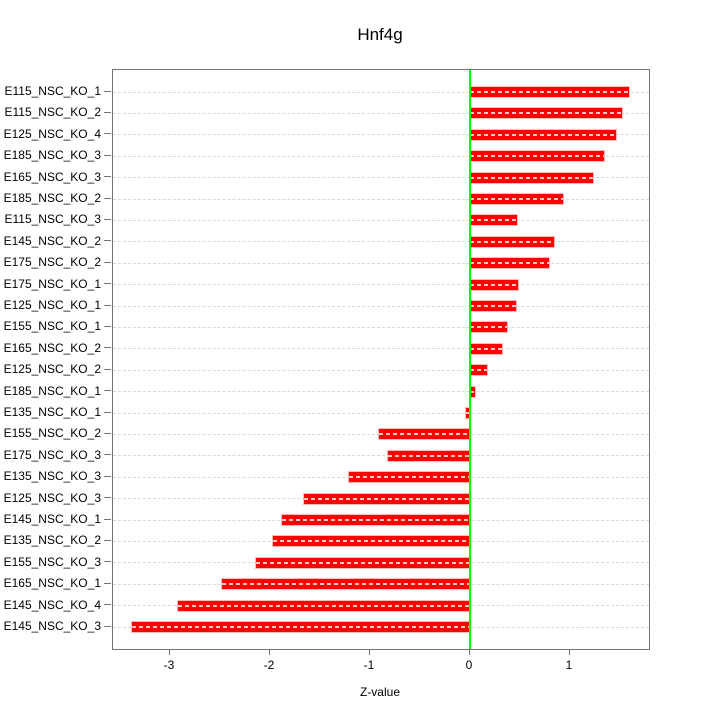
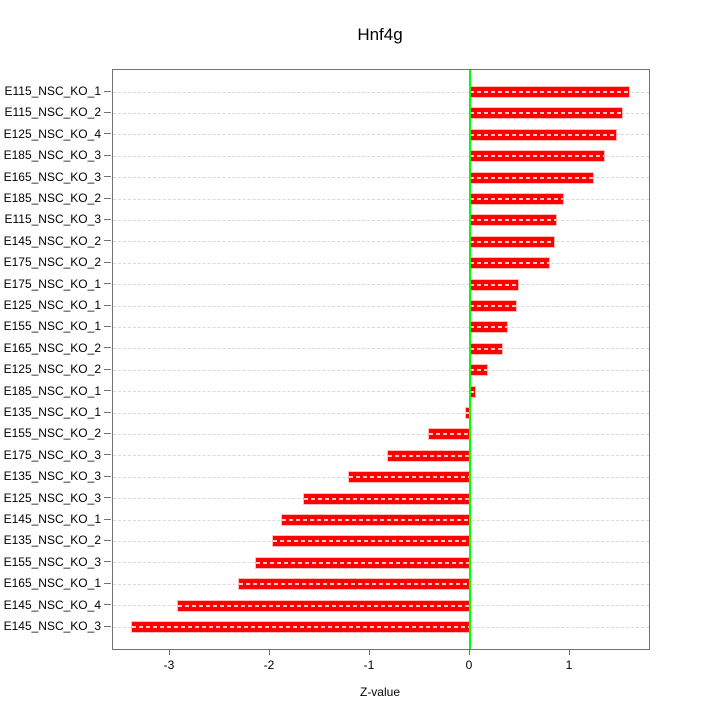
E115_NSC_KO_3: 0.47 -> 0.86
E155_NSC_KO_2: -0.91 -> -0.41
E165_NSC_KO_1: -2.48 -> -2.31
